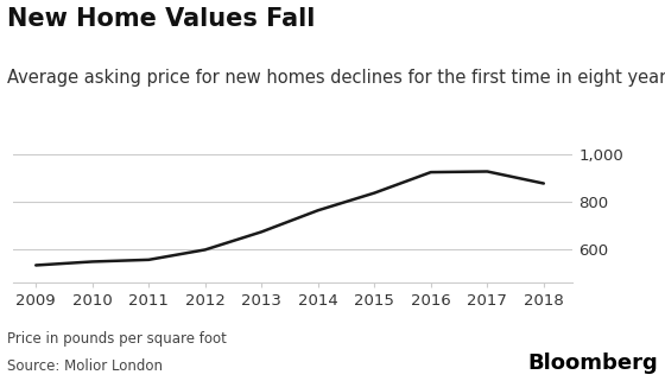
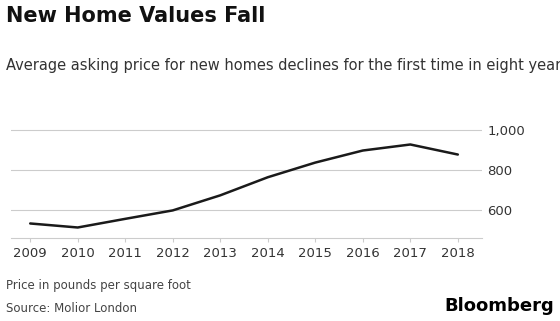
2010: 550 -> 515
2016: 925 -> 898
